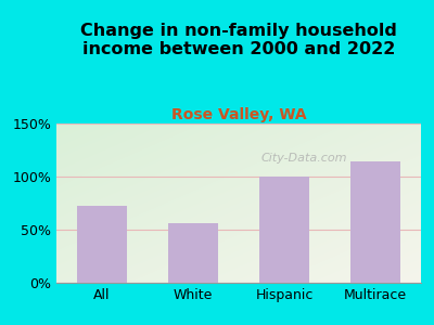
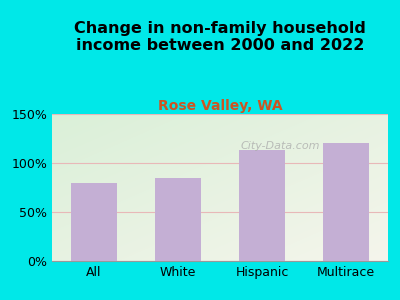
All: 72% -> 80%
White: 56% -> 85%
Hispanic: 100% -> 113%
Multirace: 114% -> 120%
